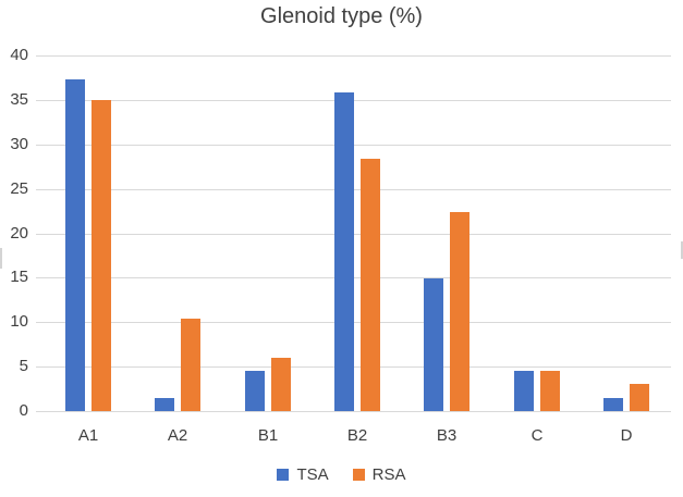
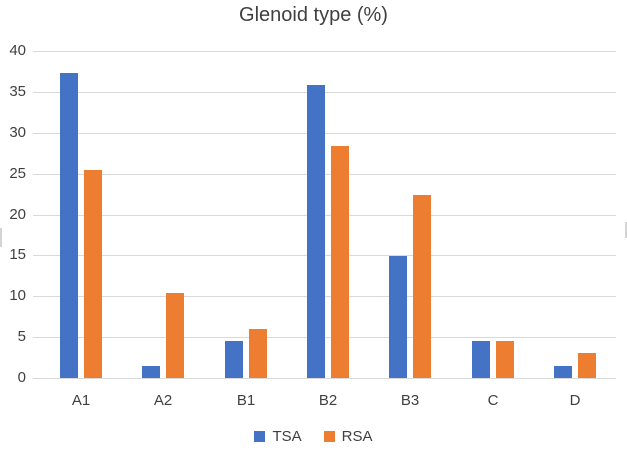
RSA/A1: 35 -> 25
